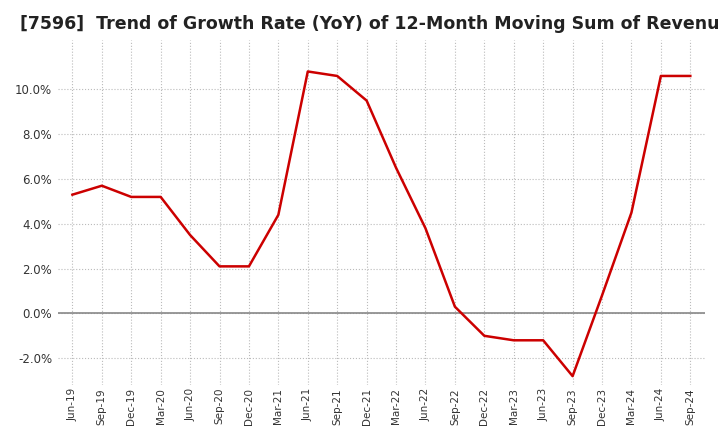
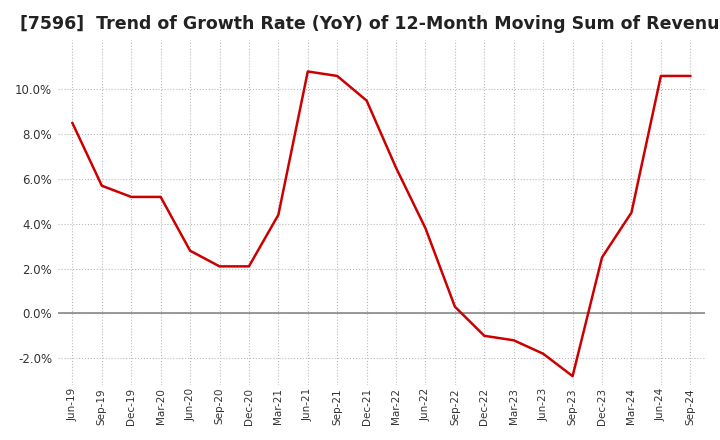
Jun-19: 5.3% -> 8.5%
Jun-20: 3.5% -> 2.8%
Jun-23: -1.2% -> -1.8%
Dec-23: 0.8% -> 2.5%
